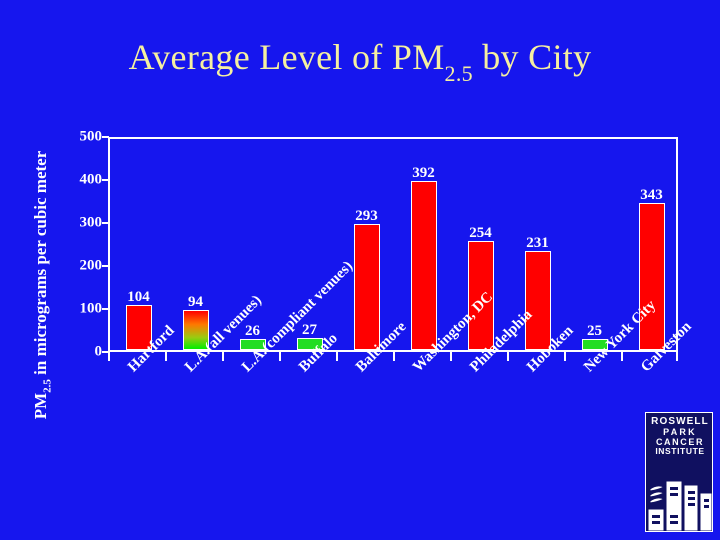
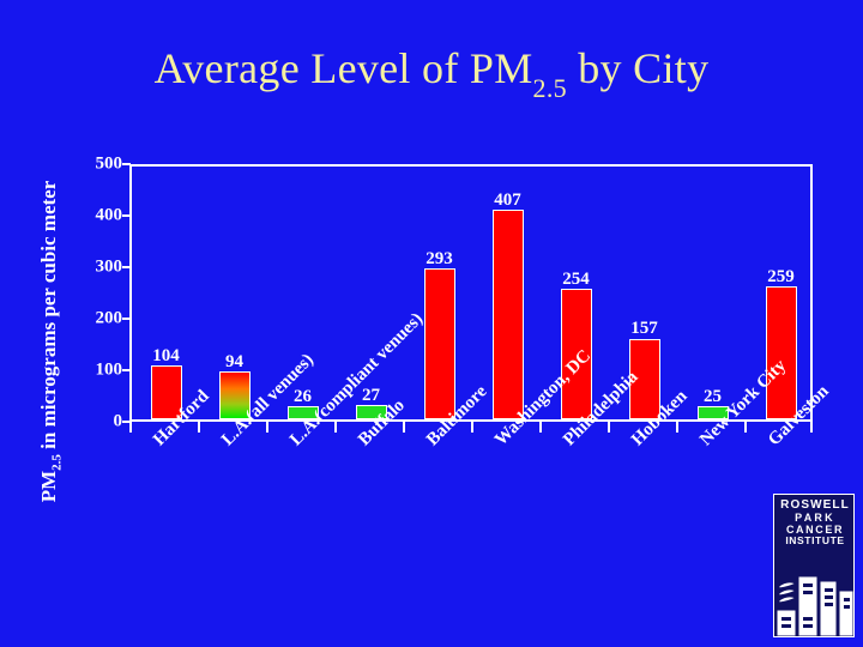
Washington, DC: 392 -> 407
Hoboken: 231 -> 157
Galveston: 343 -> 259
